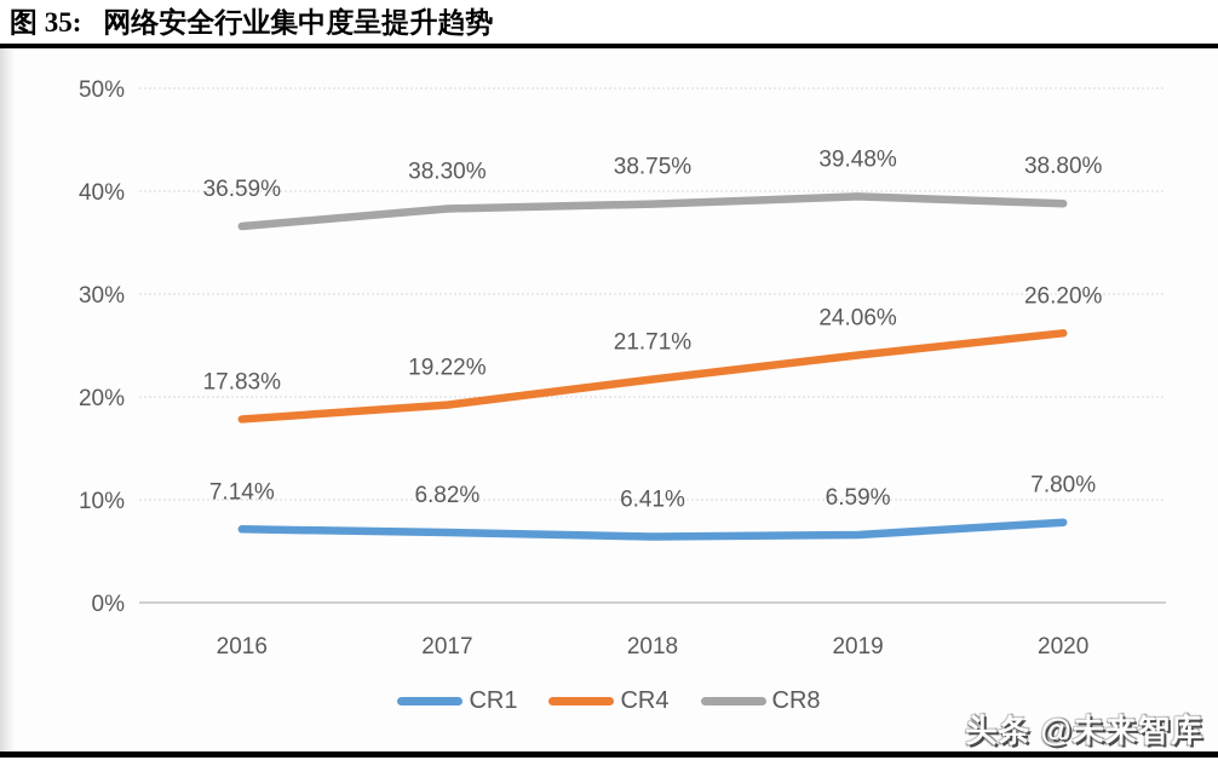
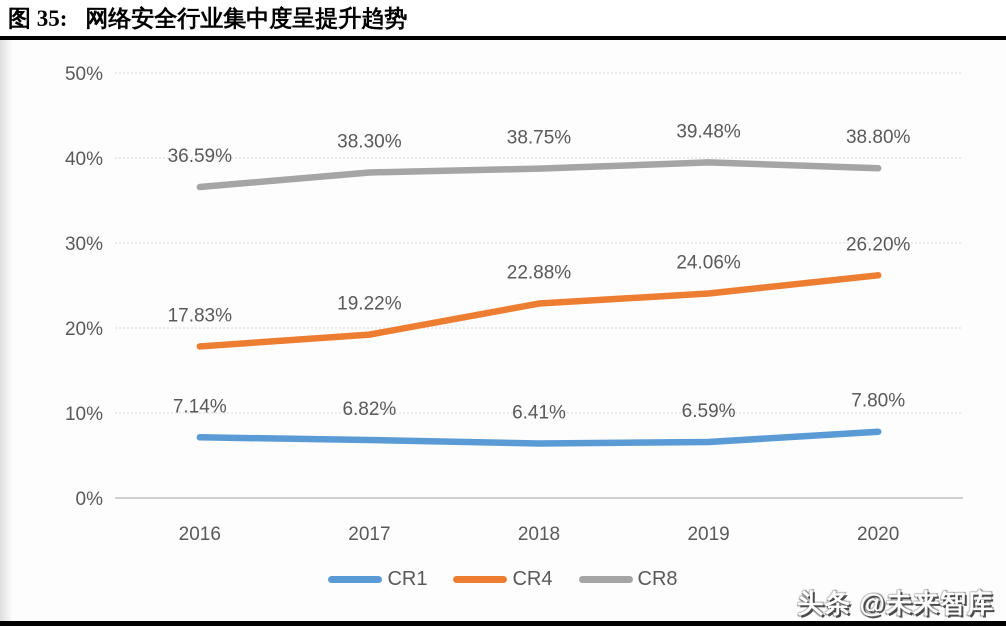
CR4/2018: 21.71% -> 22.88%
